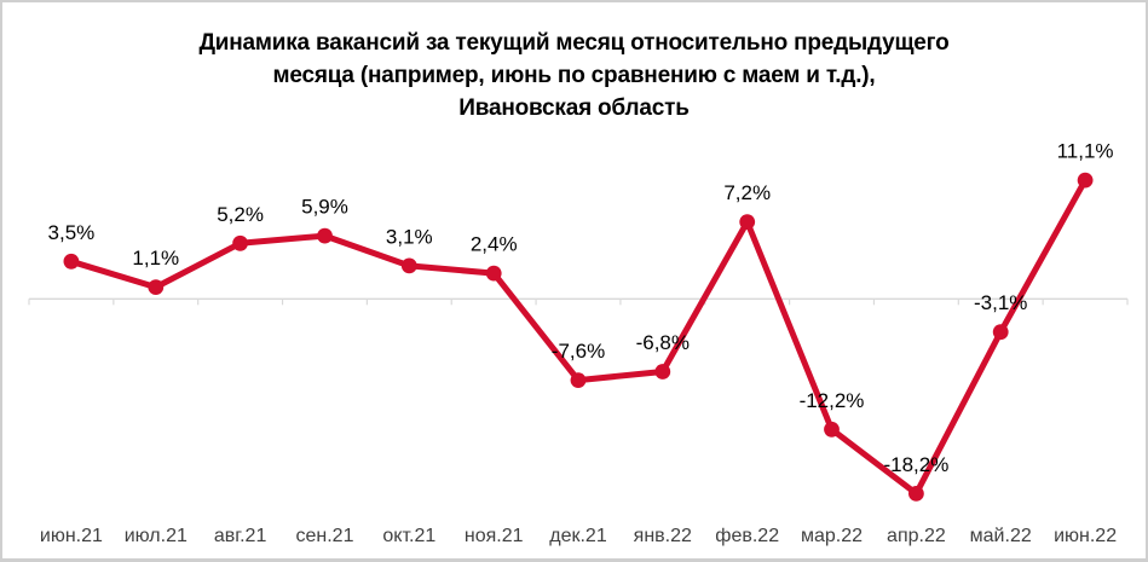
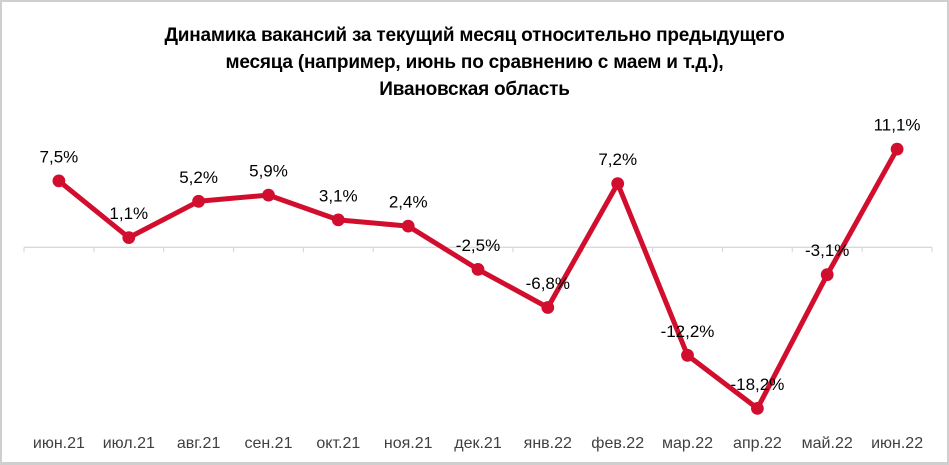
июн.21: 3,5% -> 7,5%
дек.21: -7,6% -> -2,5%
